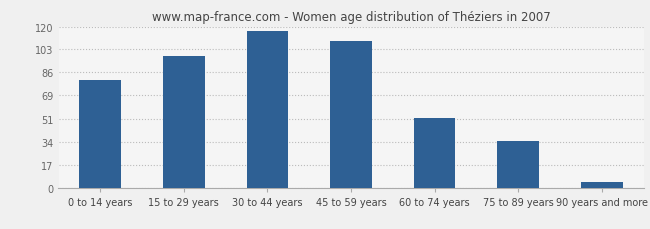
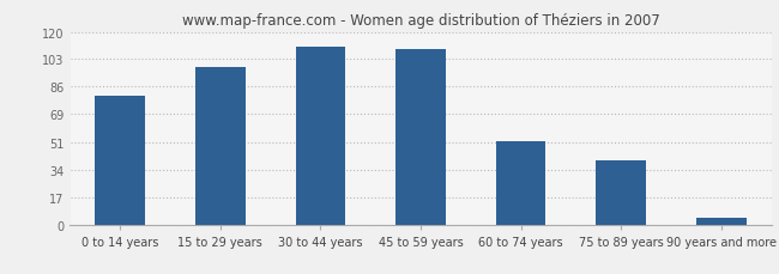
30 to 44 years: 117 -> 111
75 to 89 years: 35 -> 40
